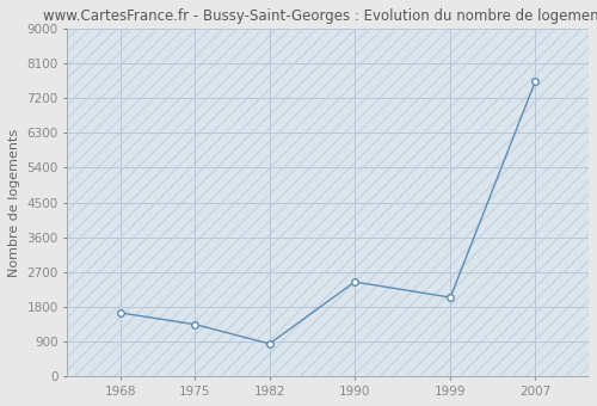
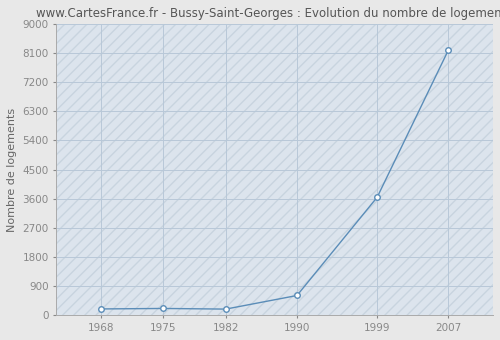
1968: 1650 -> 200
1975: 1350 -> 220
1982: 850 -> 200
1990: 2450 -> 620
1999: 2050 -> 3650
2007: 7650 -> 8200
